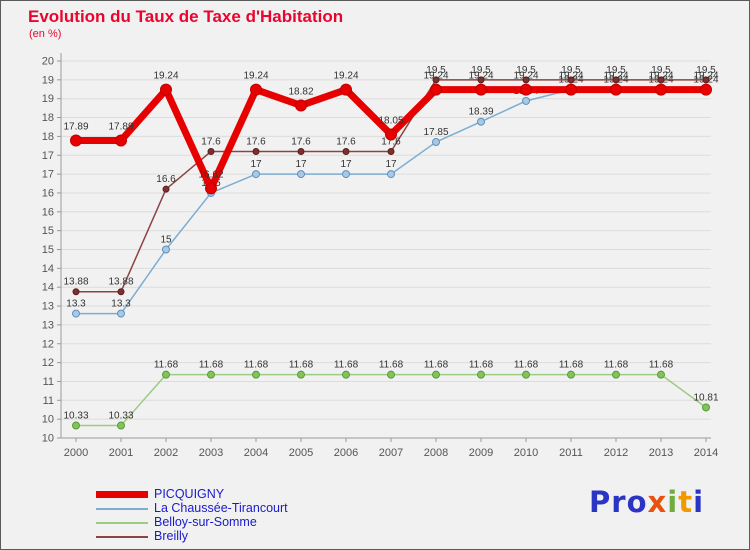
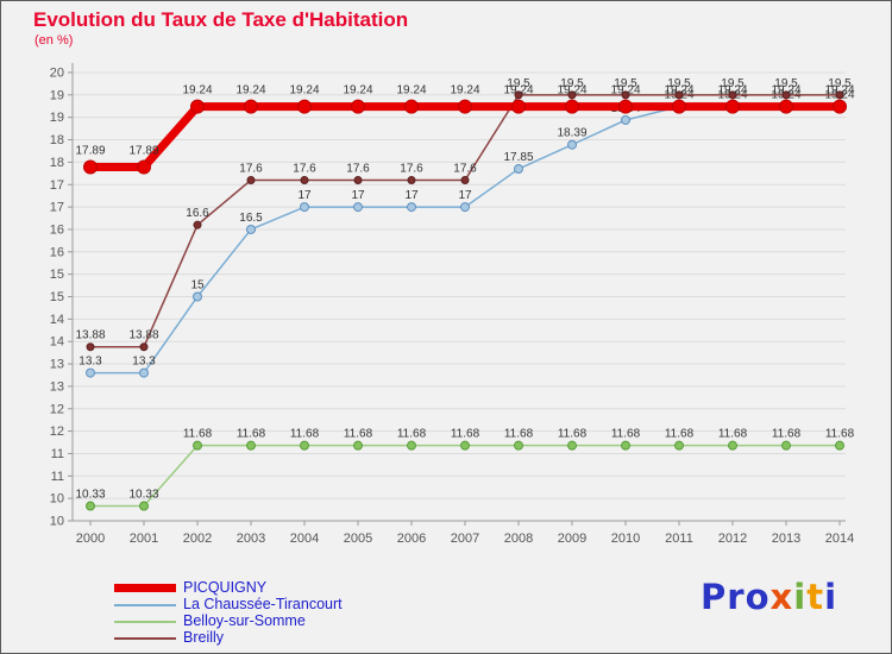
PICQUIGNY/2003: 16.62 -> 19.24
PICQUIGNY/2005: 18.82 -> 19.24
PICQUIGNY/2007: 18.05 -> 19.24
Belloy-sur-Somme/2014: 10.81 -> 11.68
